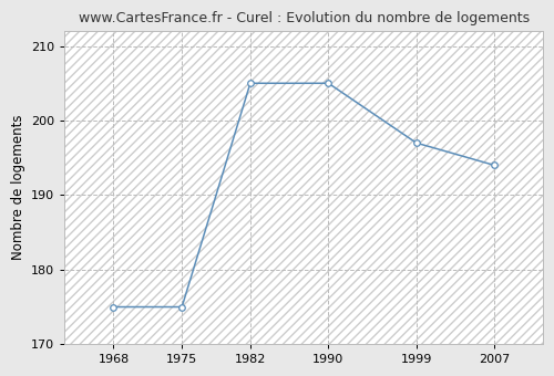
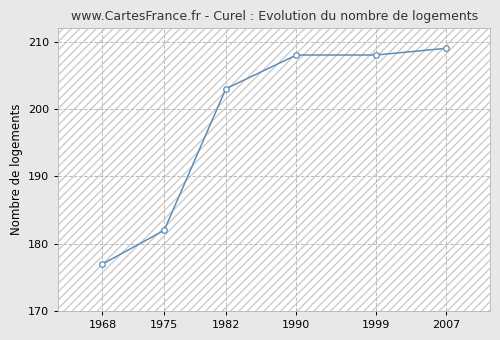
1968: 175 -> 177
1975: 175 -> 182
1982: 205 -> 203
1990: 205 -> 208
1999: 197 -> 208
2007: 194 -> 209
